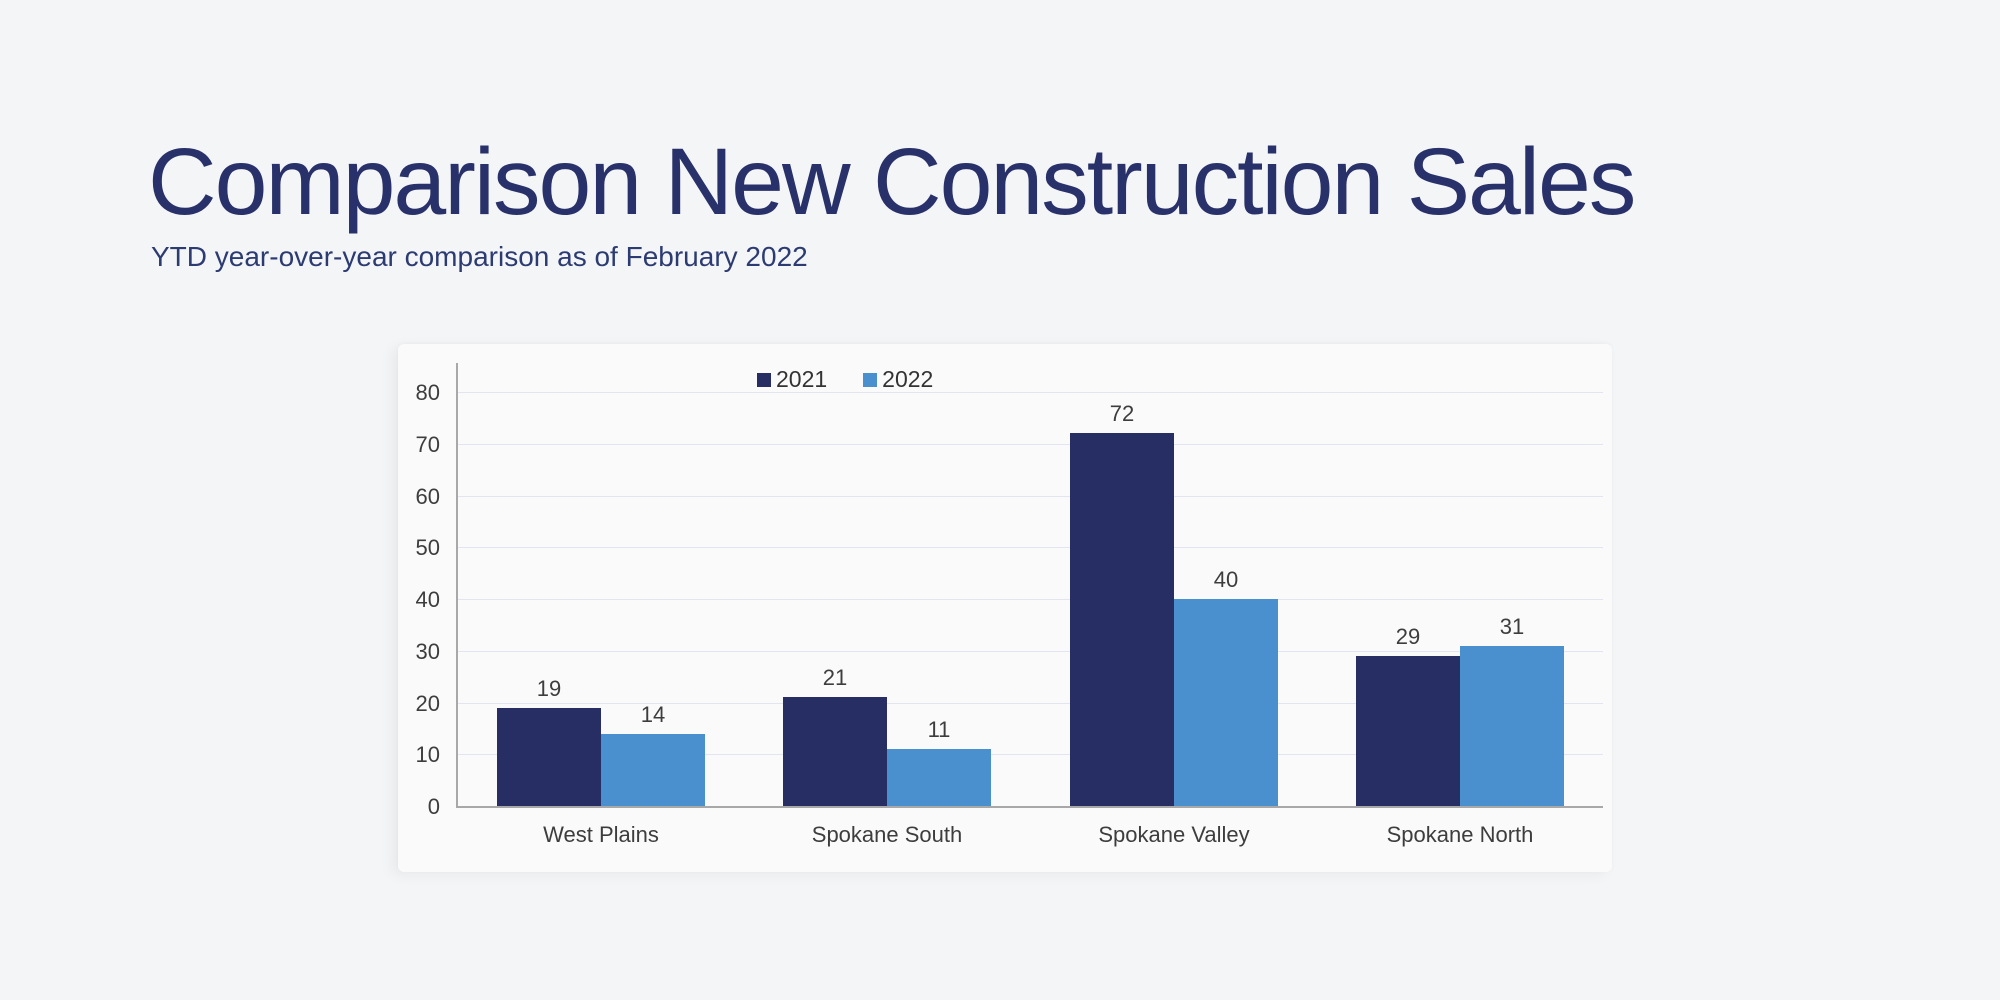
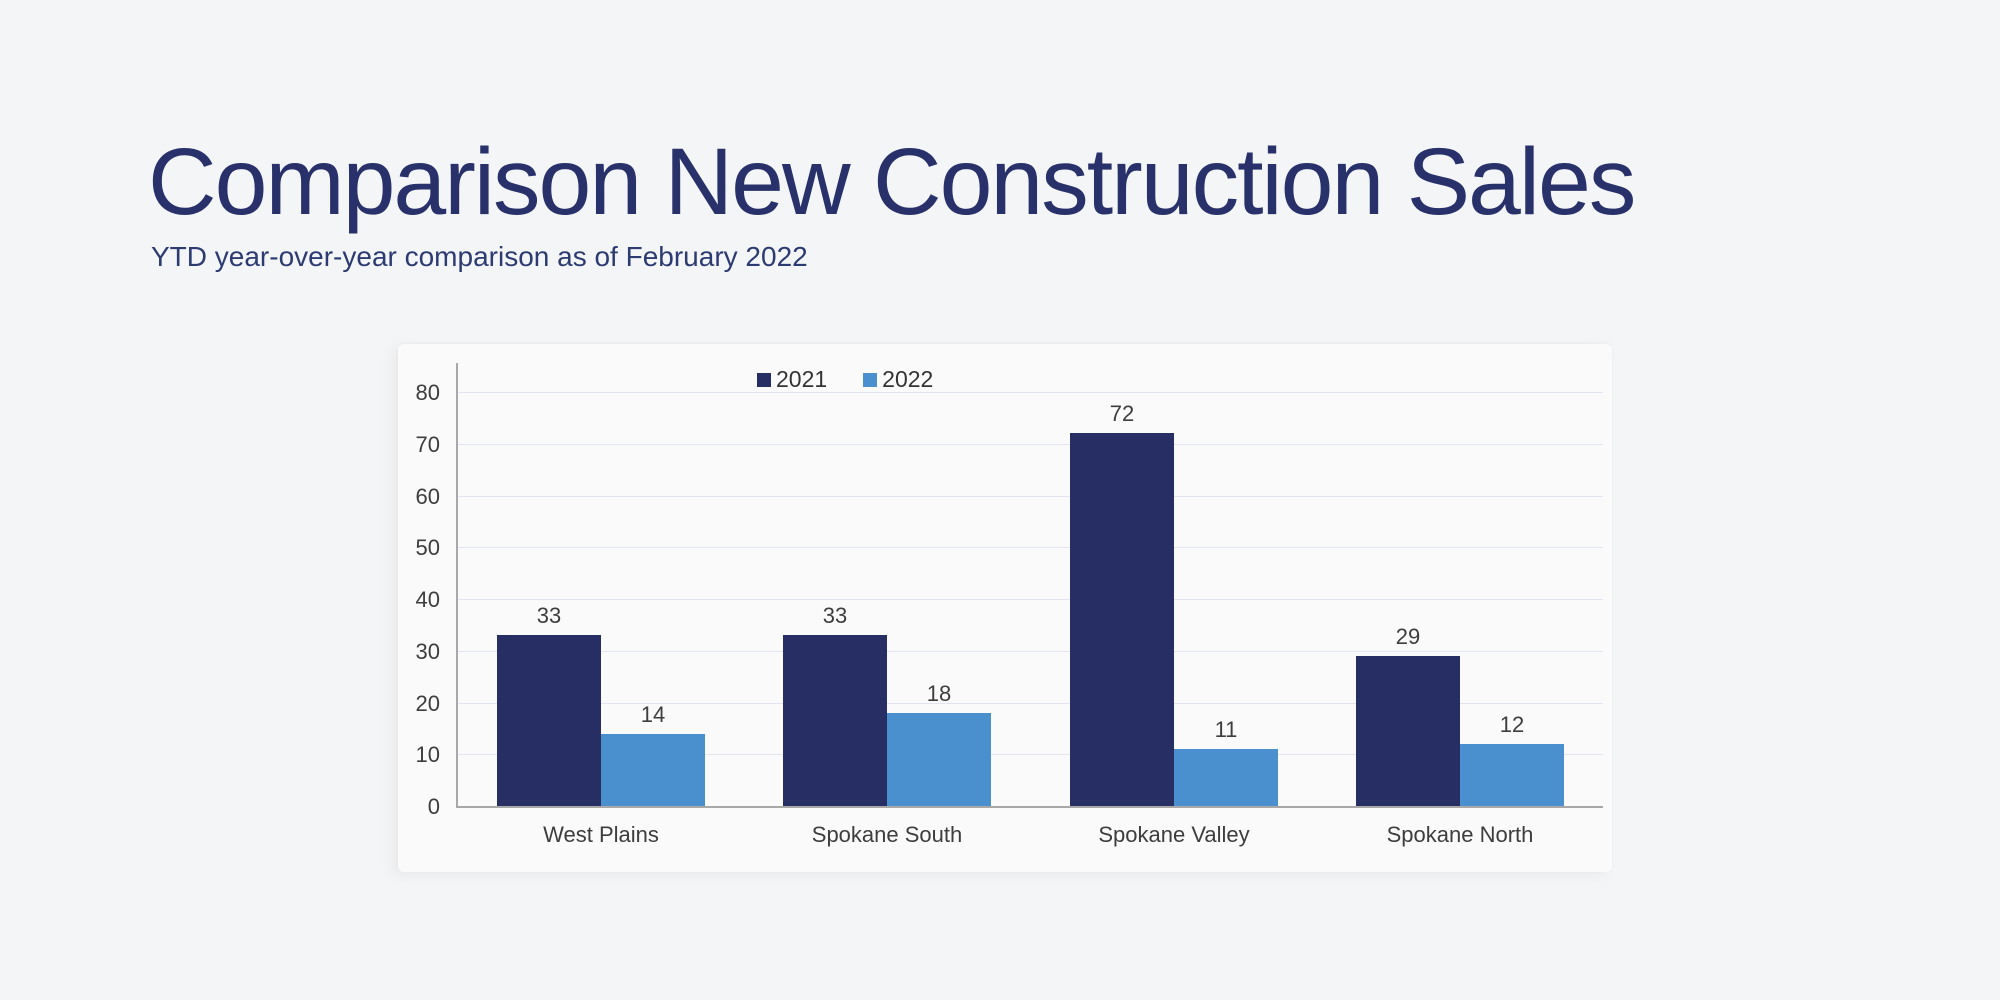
2021/West Plains: 19 -> 33
2021/Spokane South: 21 -> 33
2022/Spokane South: 11 -> 18
2022/Spokane Valley: 40 -> 11
2022/Spokane North: 31 -> 12
